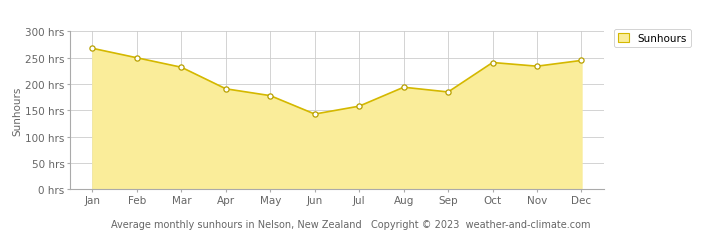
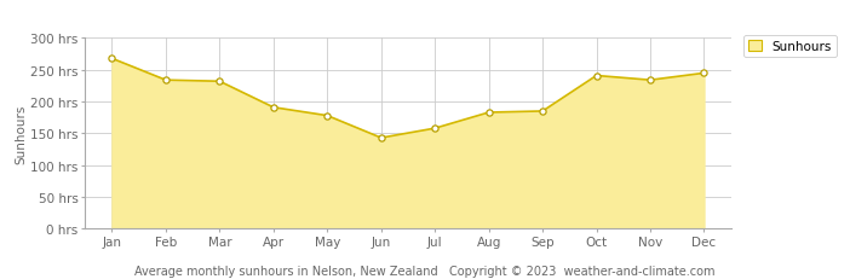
Feb: 250 hrs -> 234 hrs
Aug: 194 hrs -> 183 hrs
